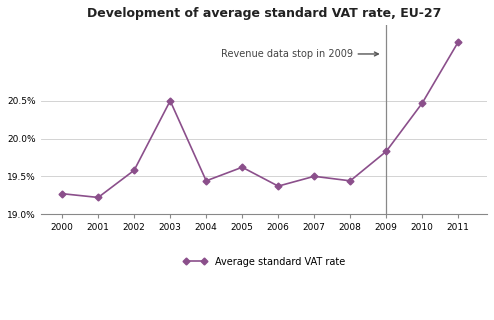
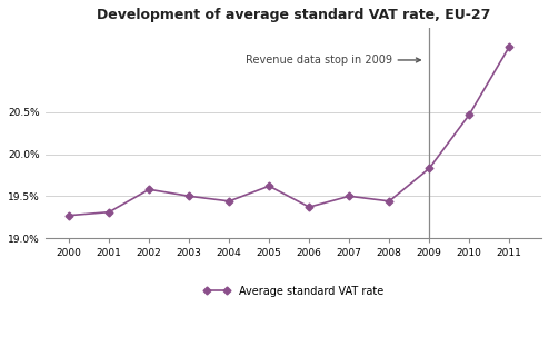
2001: 19.22% -> 19.31%
2003: 20.50% -> 19.50%
